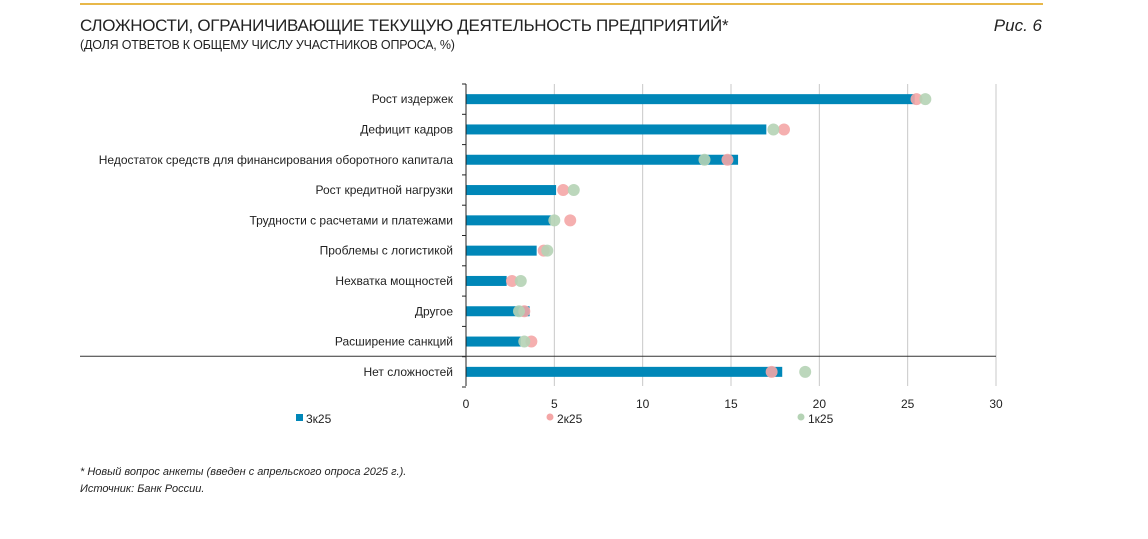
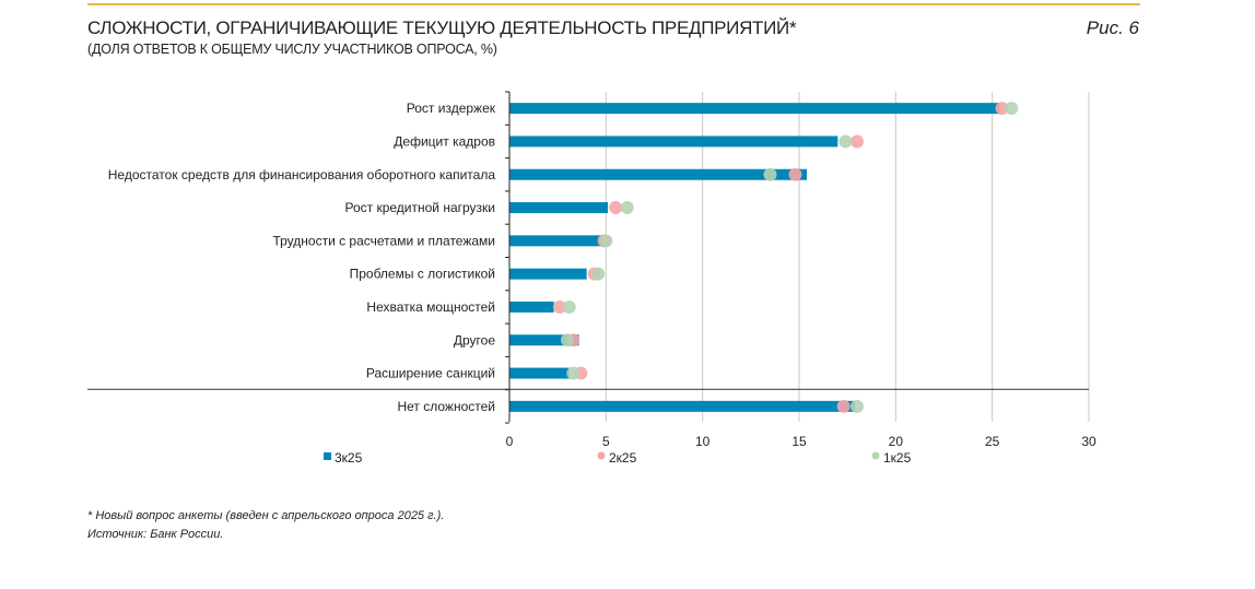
2к25/Трудности с расчетами и платежами: 5.9 -> 4.9
1к25/Нет сложностей: 19.2 -> 18.0
